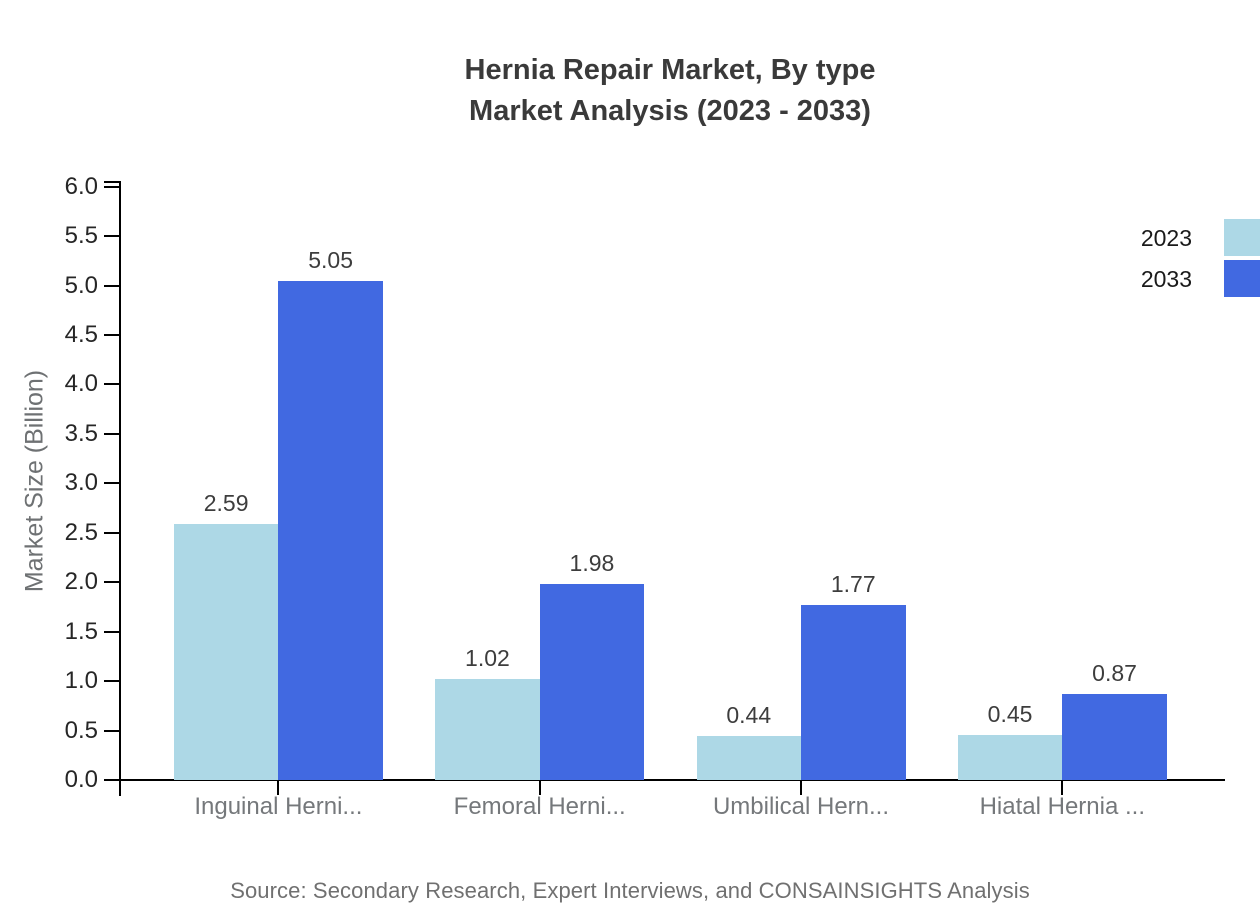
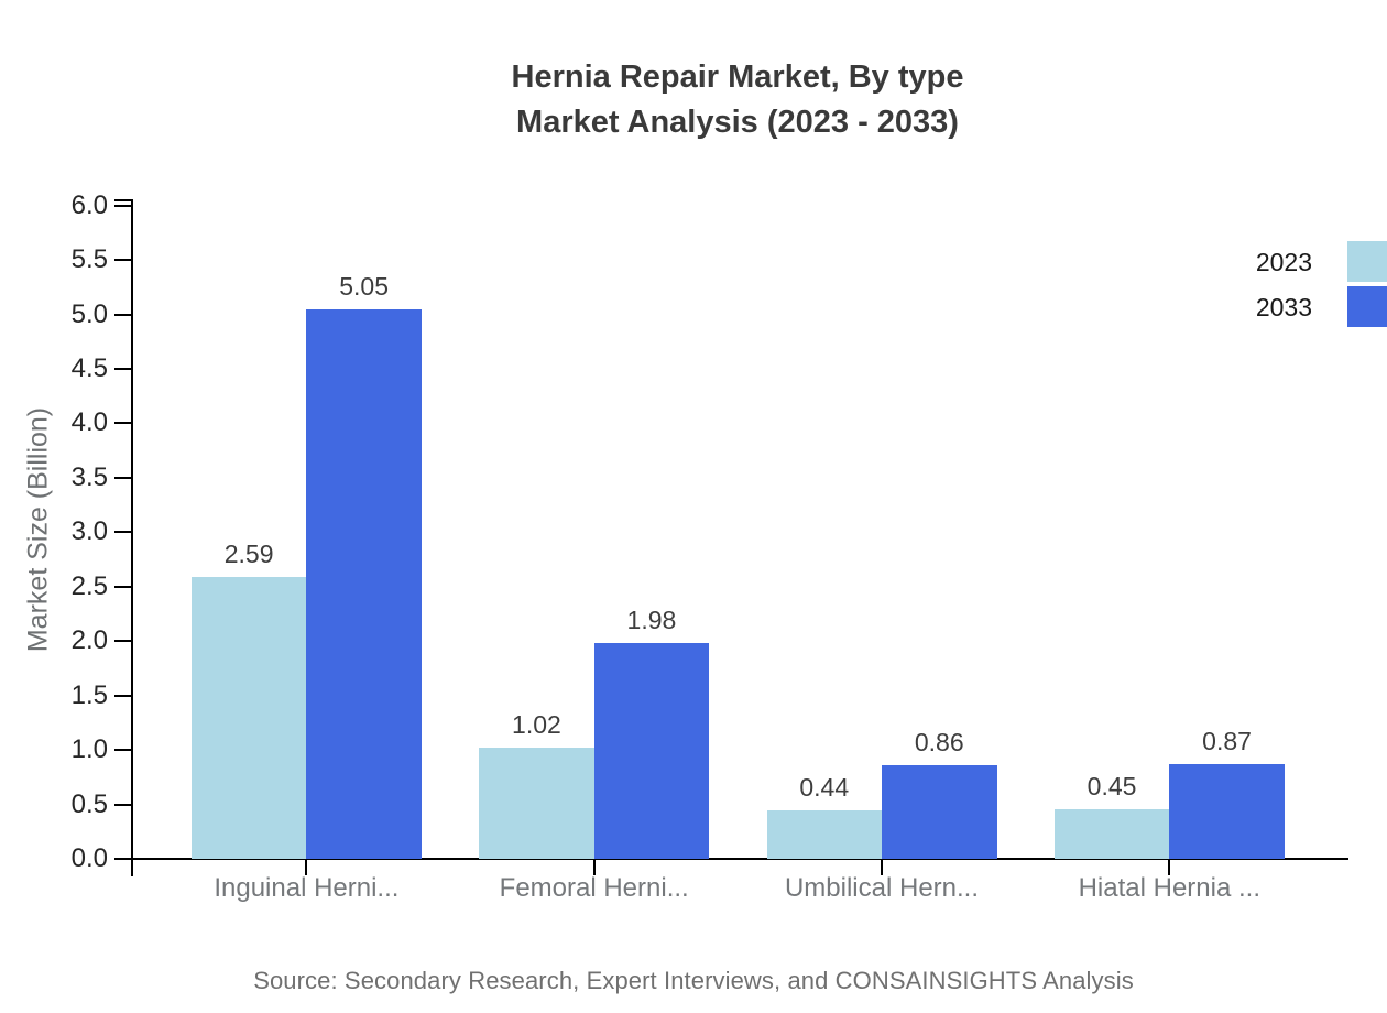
2033/Umbilical Hern...: 1.77 -> 0.86
